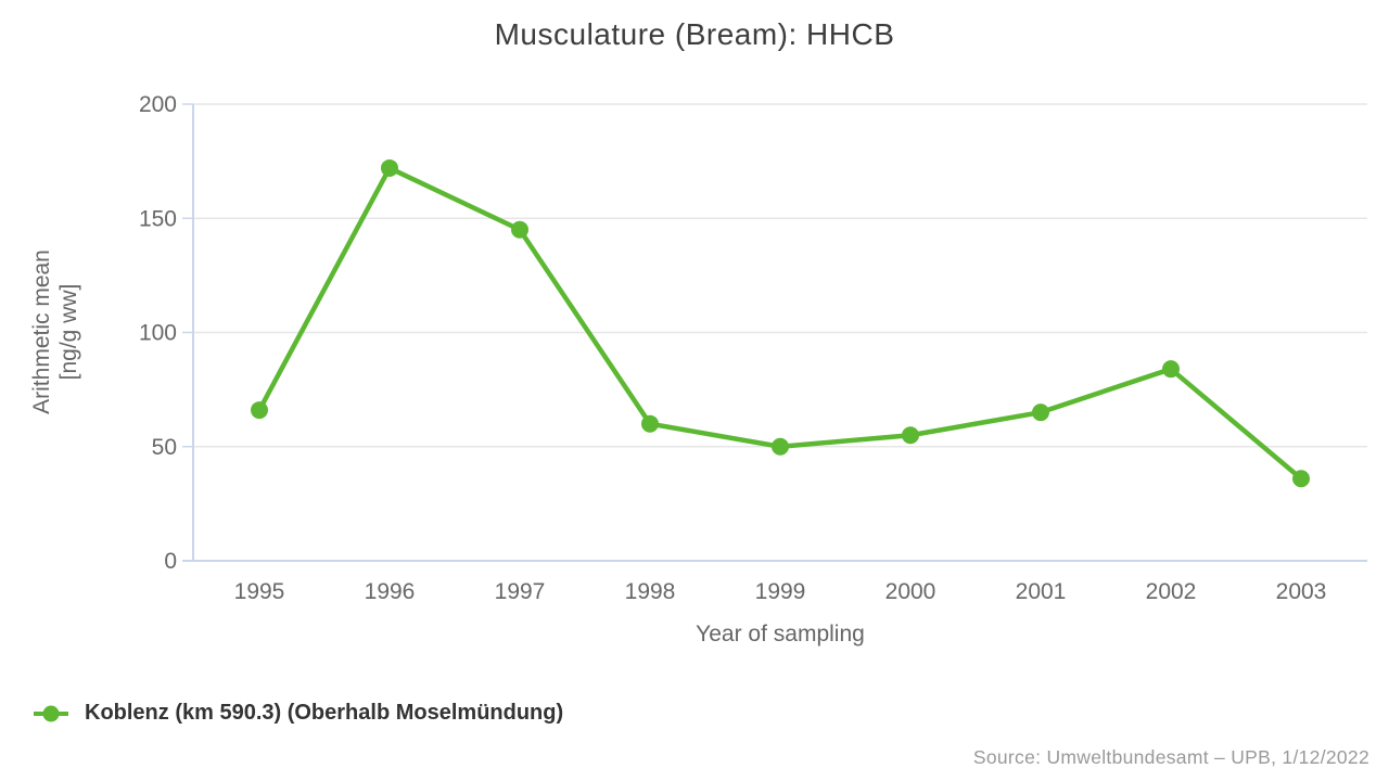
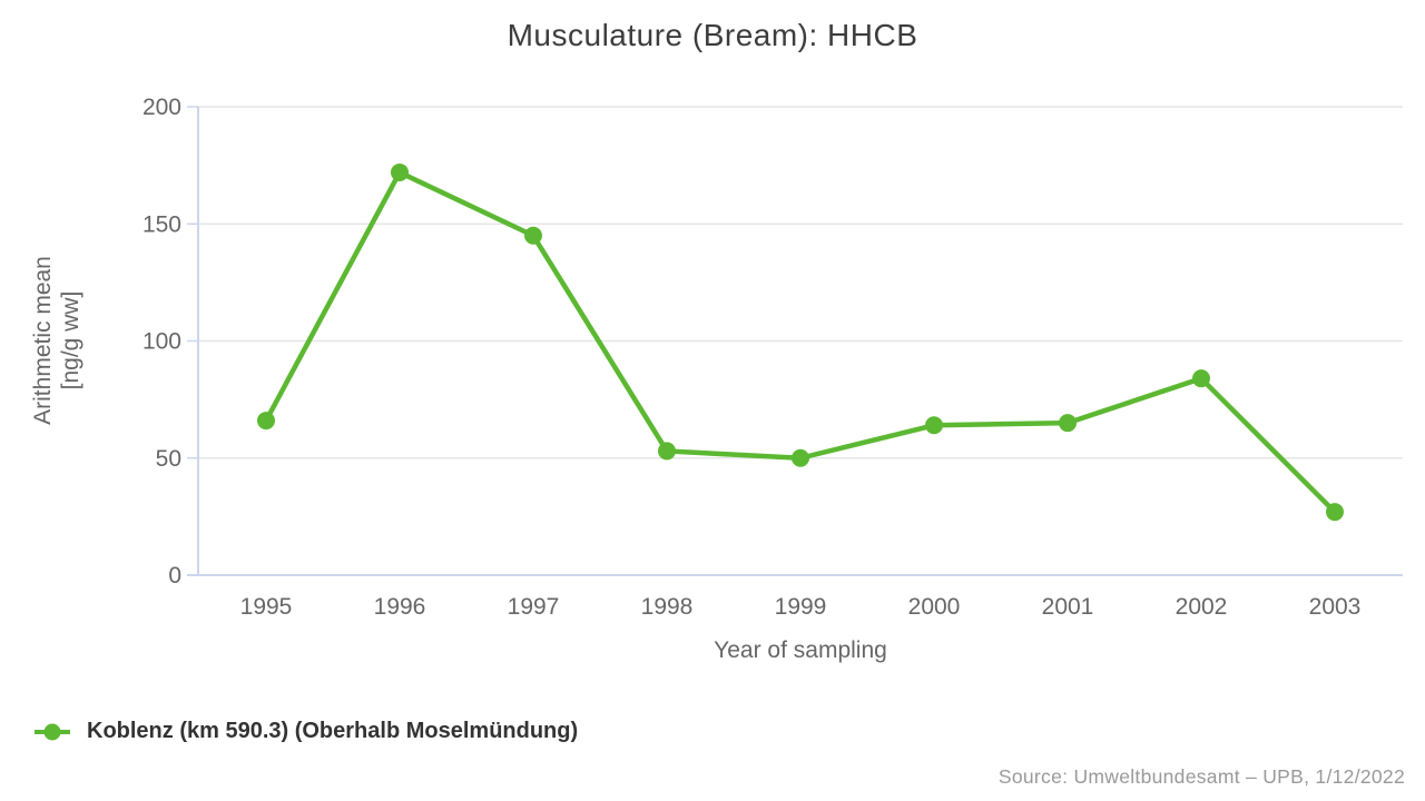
1998: 60 -> 53
2000: 55 -> 64
2003: 36 -> 27
